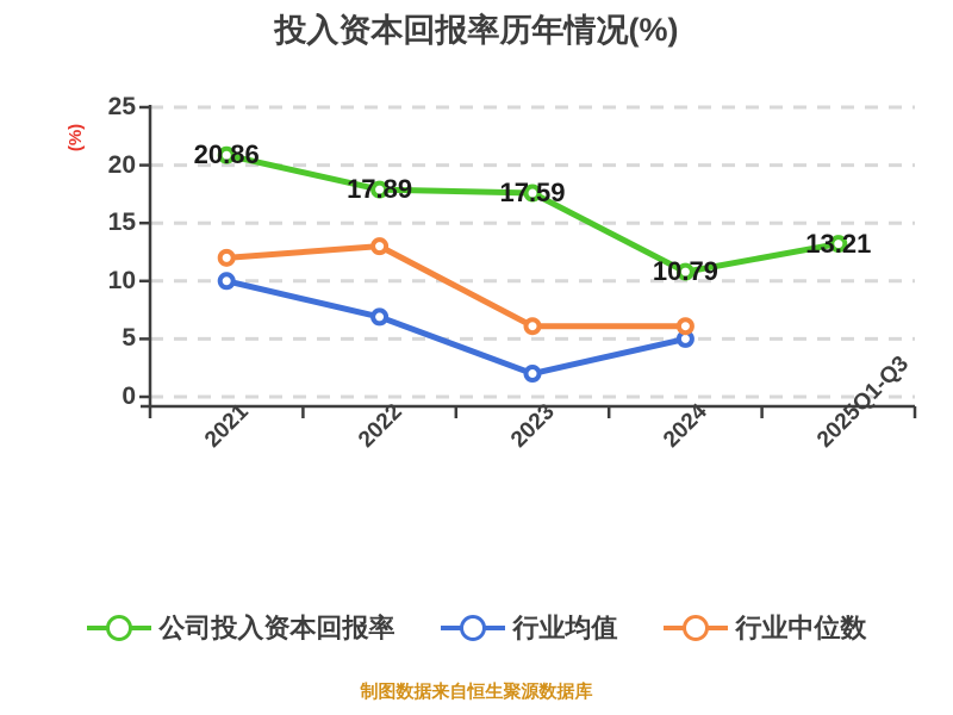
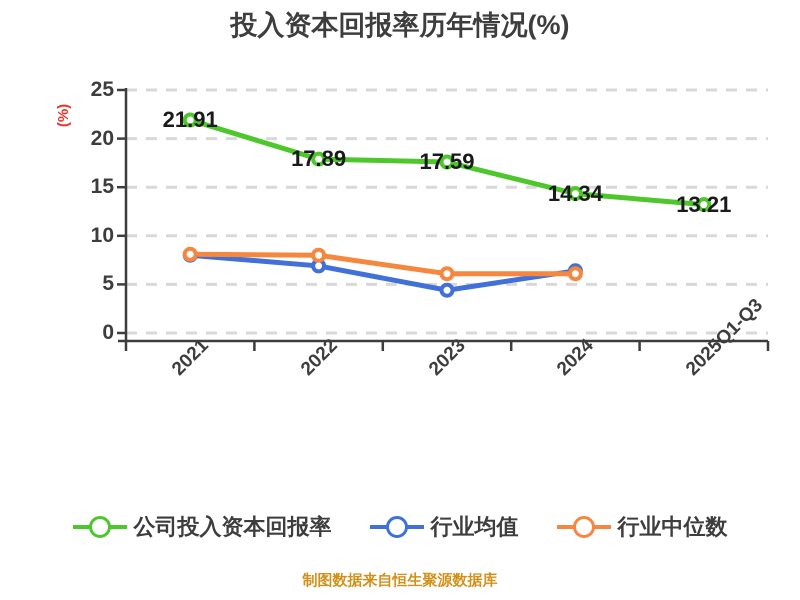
公司投入资本回报率/2021: 20.86 -> 21.91
行业均值/2021: 10 -> 8
行业中位数/2021: 12 -> 8
行业中位数/2022: 13 -> 8
行业均值/2023: 2 -> 4
公司投入资本回报率/2024: 10.79 -> 14.34
行业均值/2024: 5 -> 6
